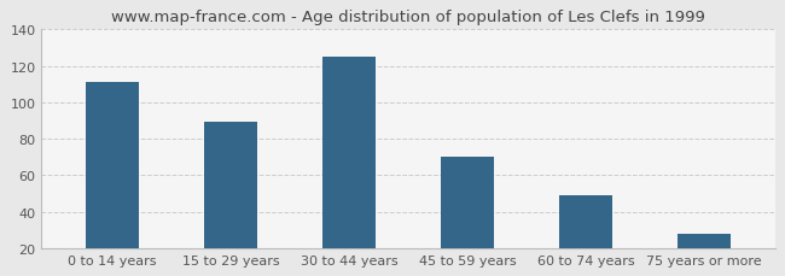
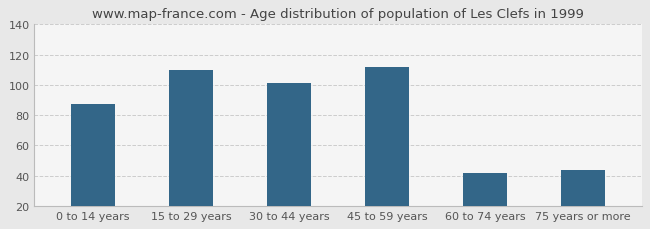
0 to 14 years: 111 -> 87
15 to 29 years: 89 -> 110
30 to 44 years: 125 -> 101
45 to 59 years: 70 -> 112
60 to 74 years: 49 -> 42
75 years or more: 28 -> 44
